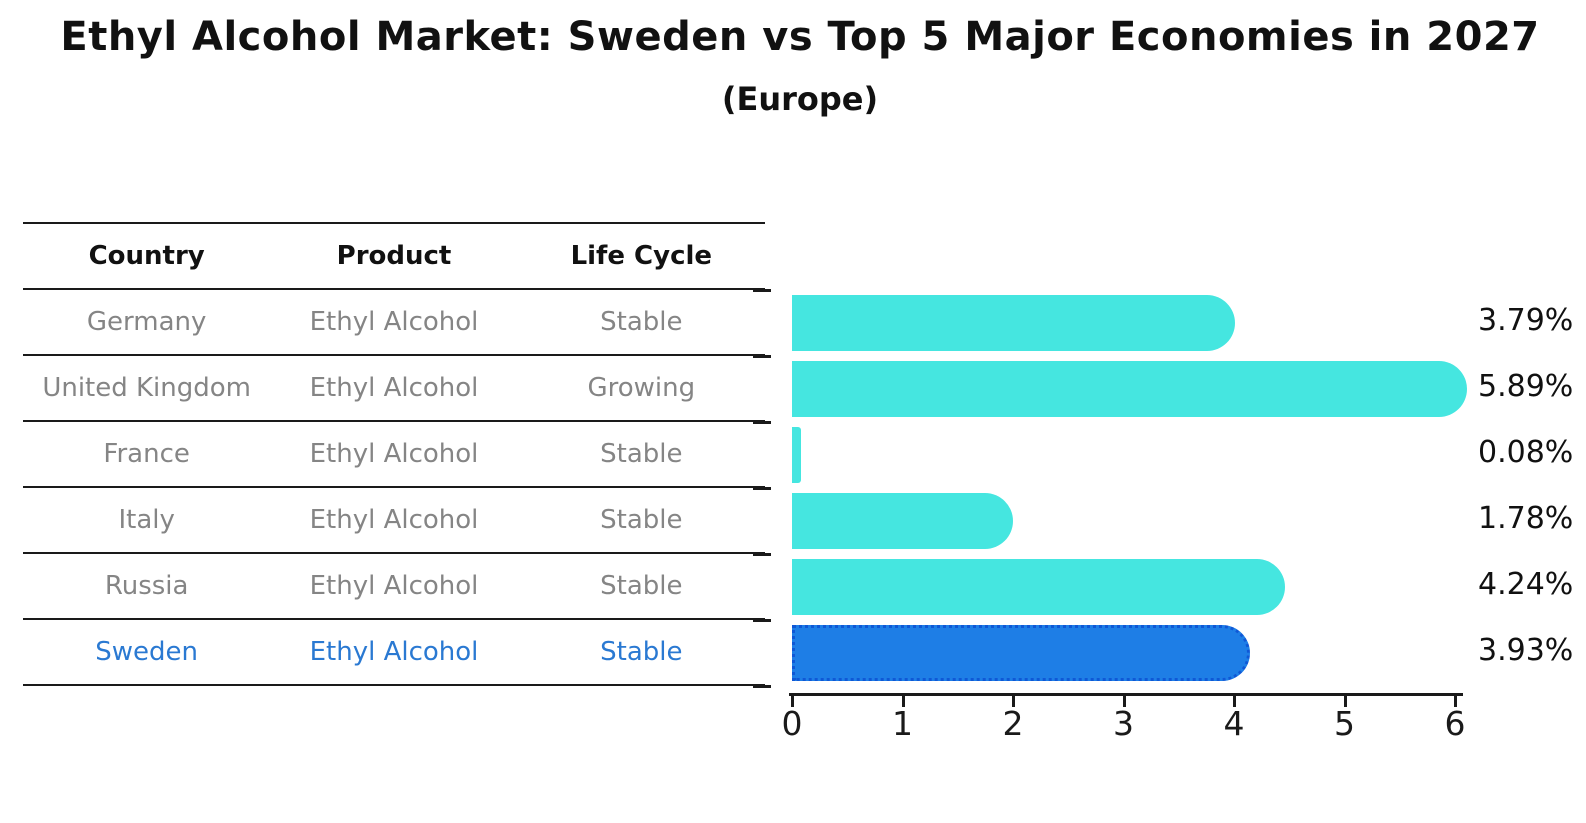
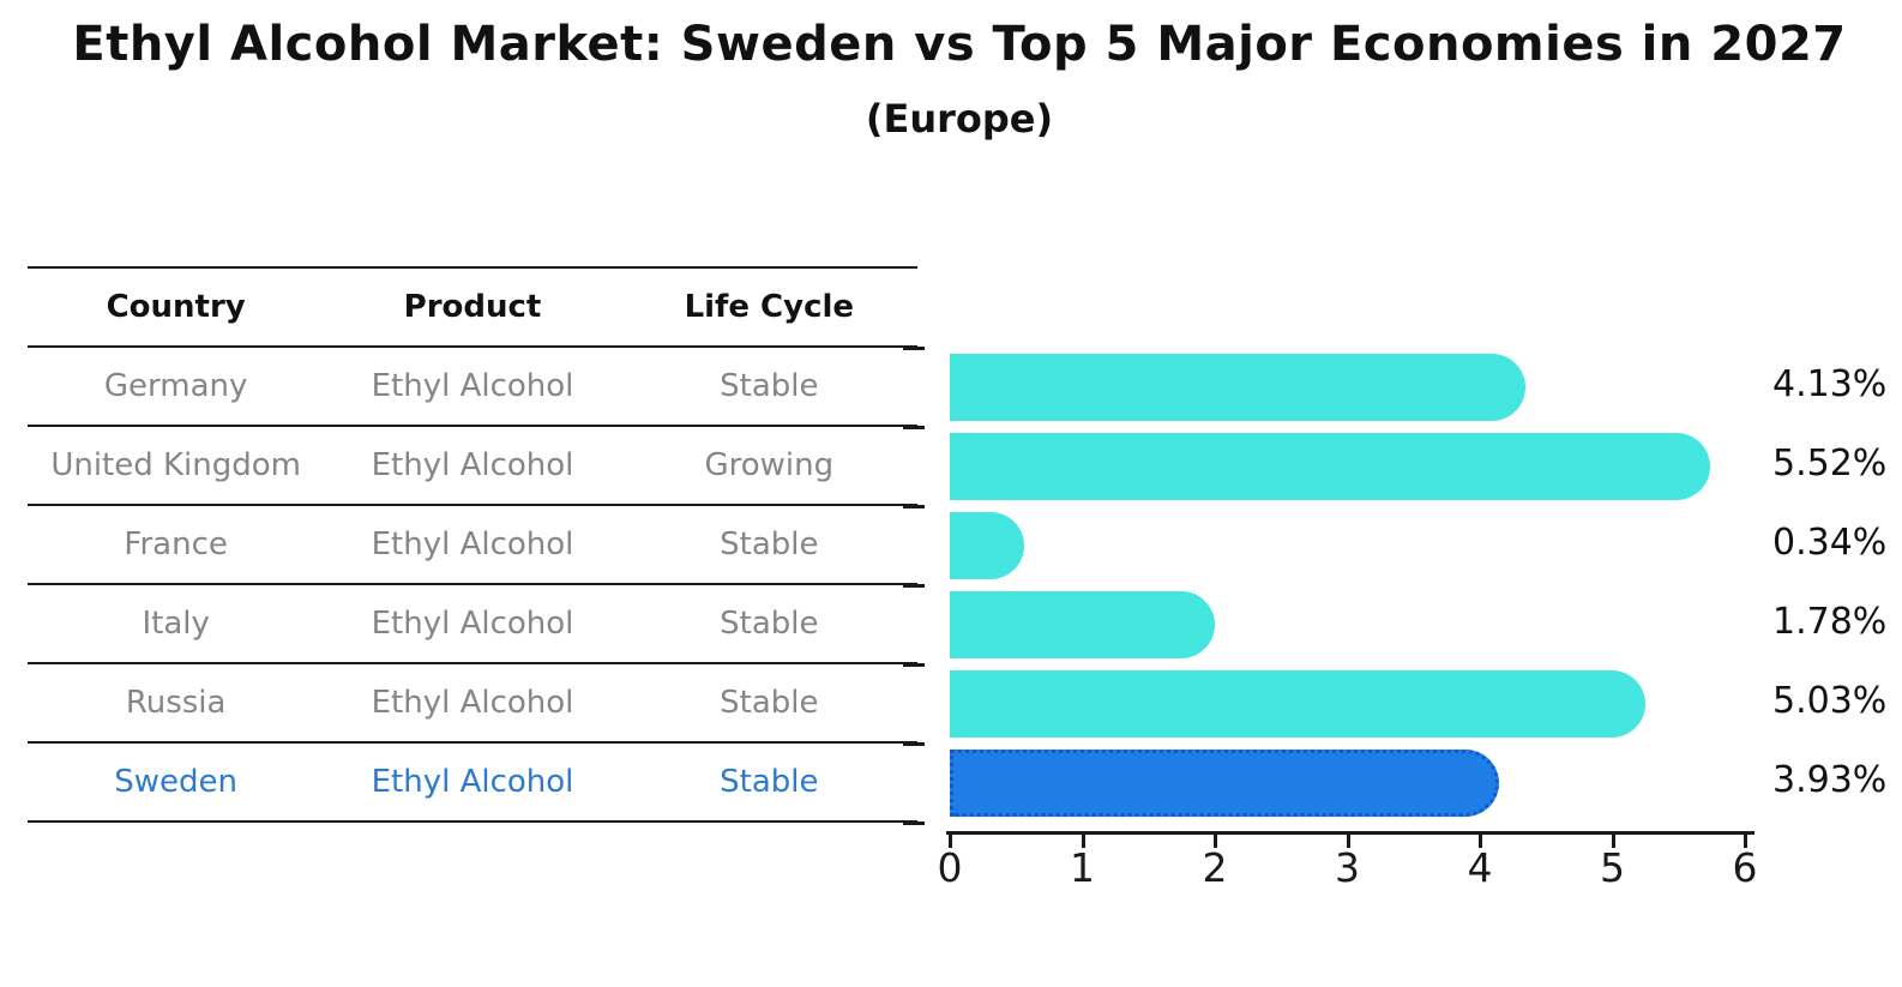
Germany: 3.79% -> 4.13%
United Kingdom: 5.89% -> 5.52%
France: 0.08% -> 0.34%
Russia: 4.24% -> 5.03%
